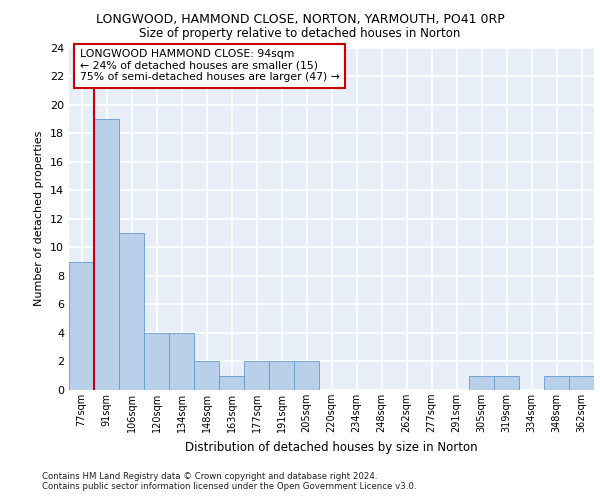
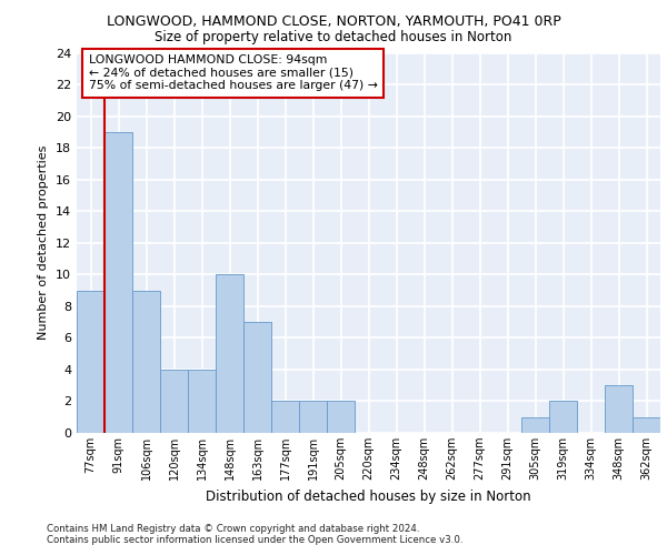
106sqm: 11 -> 9
148sqm: 2 -> 10
163sqm: 1 -> 7
319sqm: 1 -> 2
348sqm: 1 -> 3
